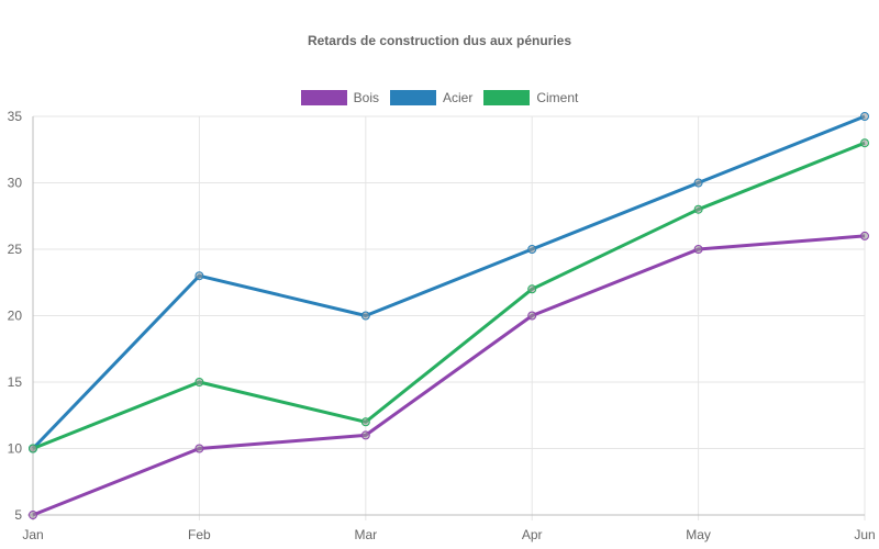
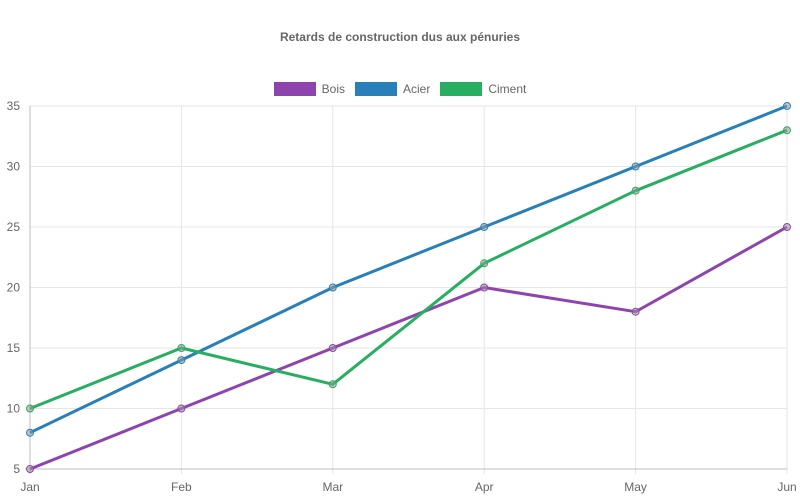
Acier/Jan: 10 -> 8
Acier/Feb: 23 -> 14
Bois/Mar: 11 -> 15
Bois/May: 25 -> 18
Bois/Jun: 26 -> 25
